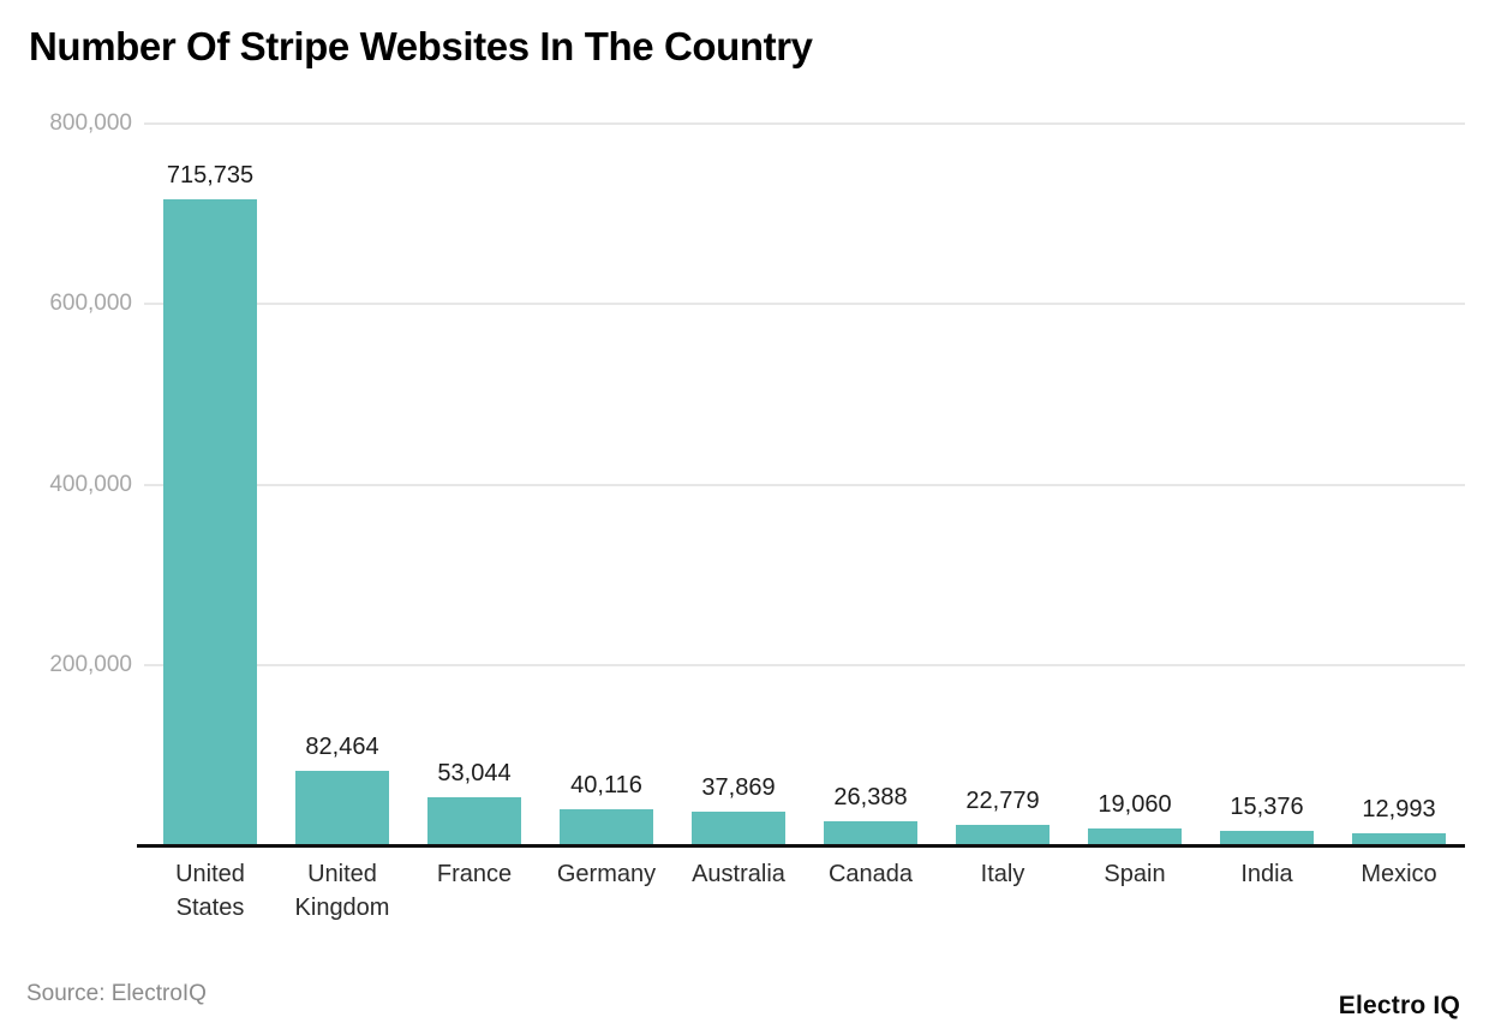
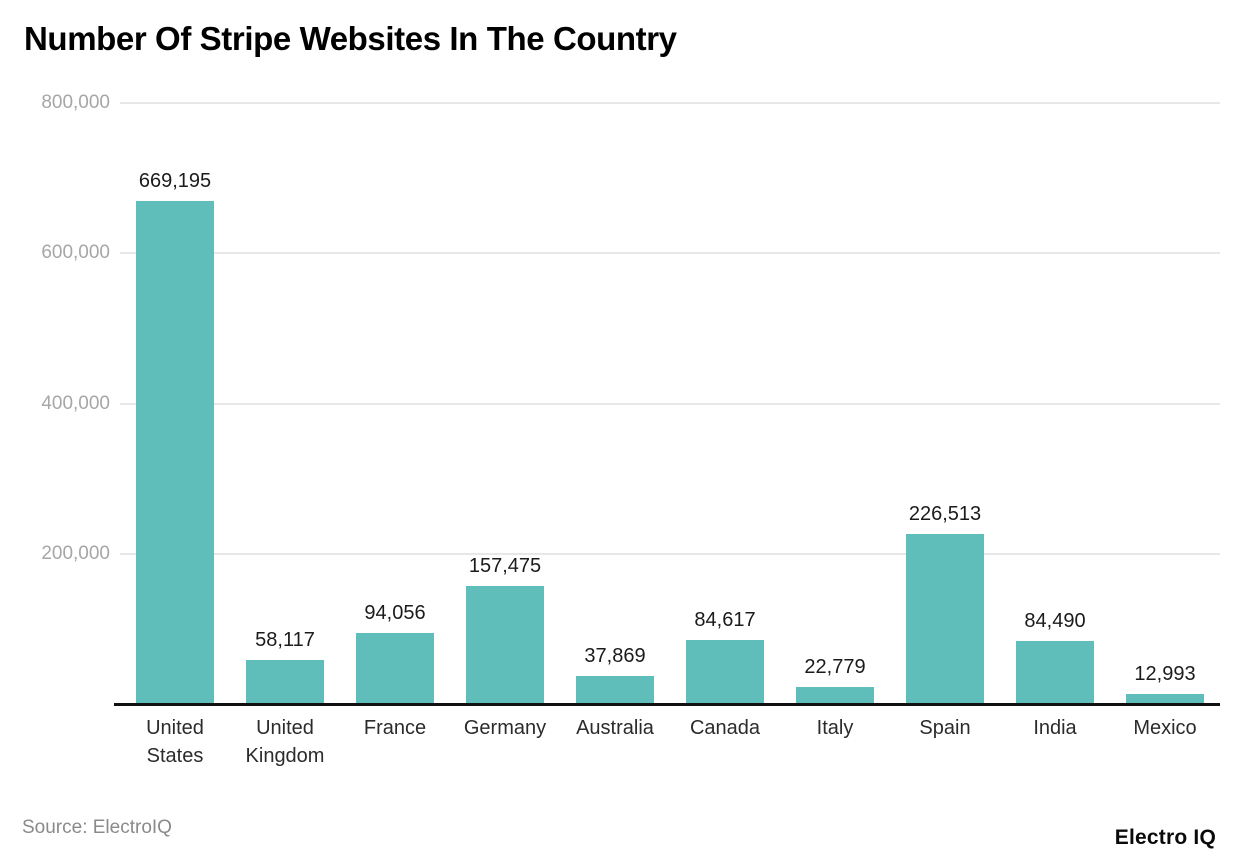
United States: 715,735 -> 669,195
United Kingdom: 82,464 -> 58,117
France: 53,044 -> 94,056
Germany: 40,116 -> 157,475
Canada: 26,388 -> 84,617
Spain: 19,060 -> 226,513
India: 15,376 -> 84,490
